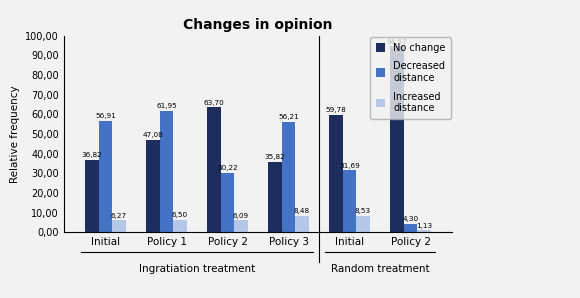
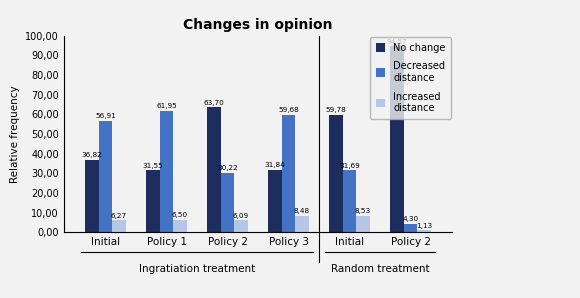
No change/Policy 1: 47,08 -> 31,55
No change/Policy 3: 35,82 -> 31,84
Decreased distance/Policy 3: 56,21 -> 59,68
